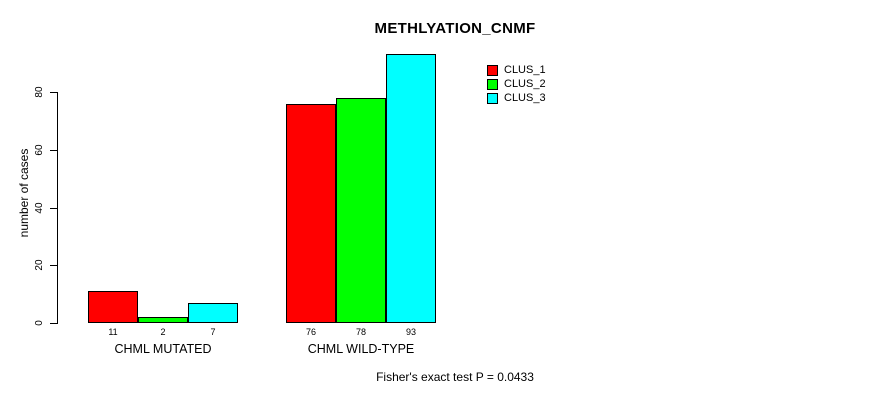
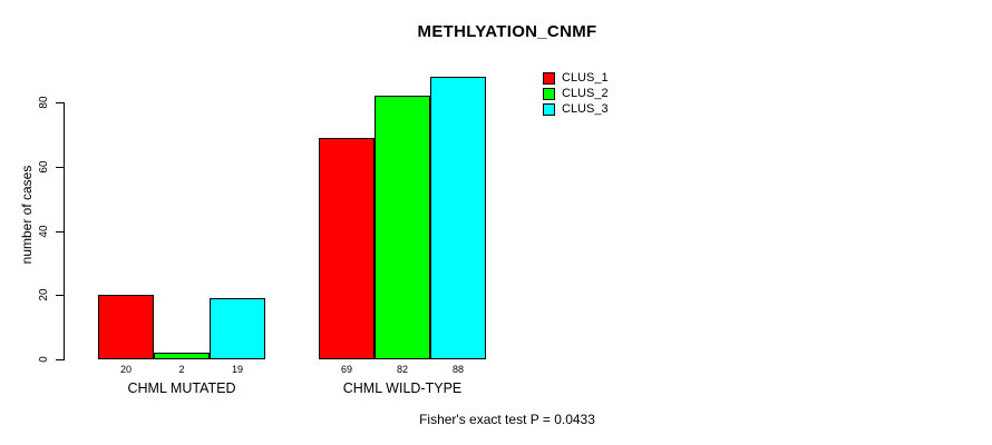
CLUS_1/CHML MUTATED: 11 -> 20
CLUS_3/CHML MUTATED: 7 -> 19
CLUS_1/CHML WILD-TYPE: 76 -> 69
CLUS_2/CHML WILD-TYPE: 78 -> 82
CLUS_3/CHML WILD-TYPE: 93 -> 88
